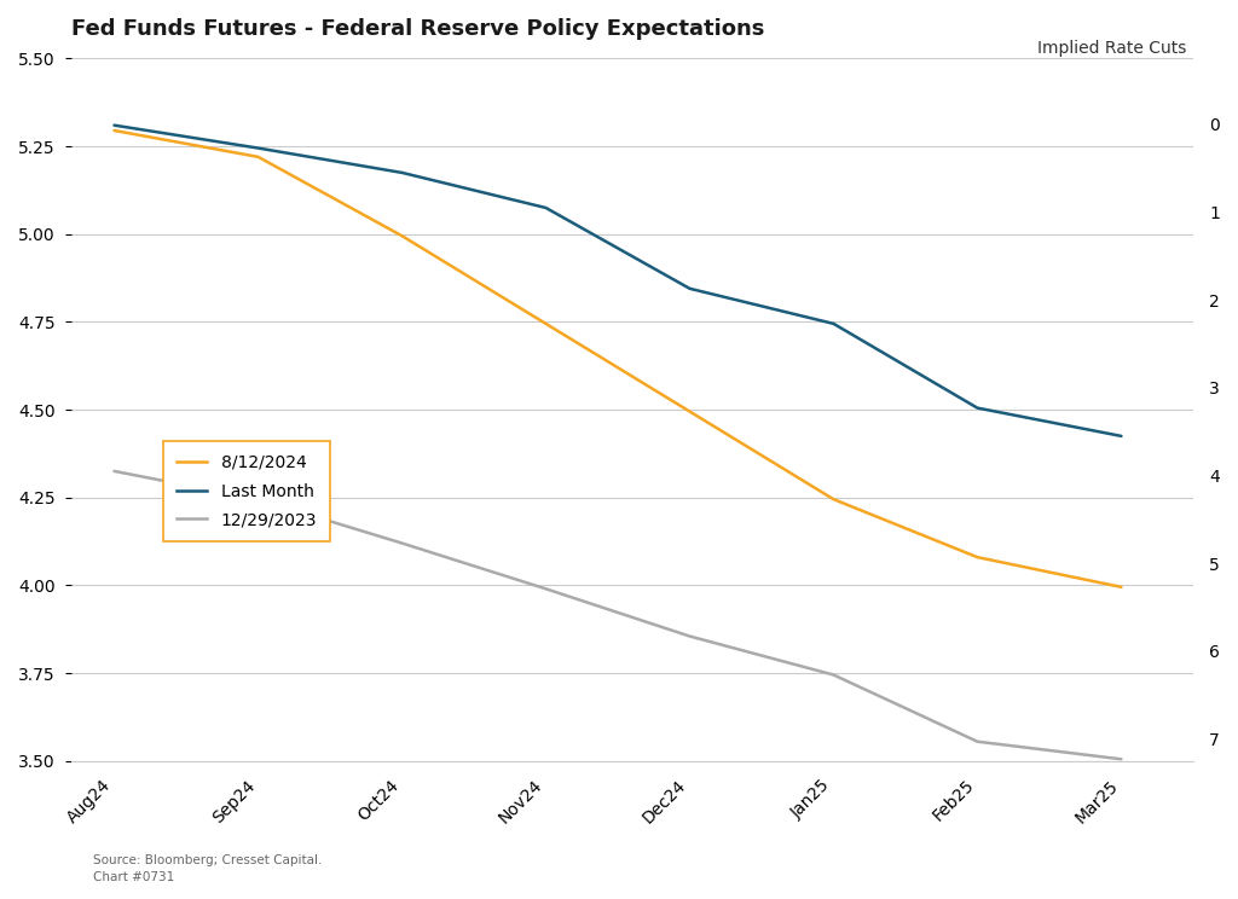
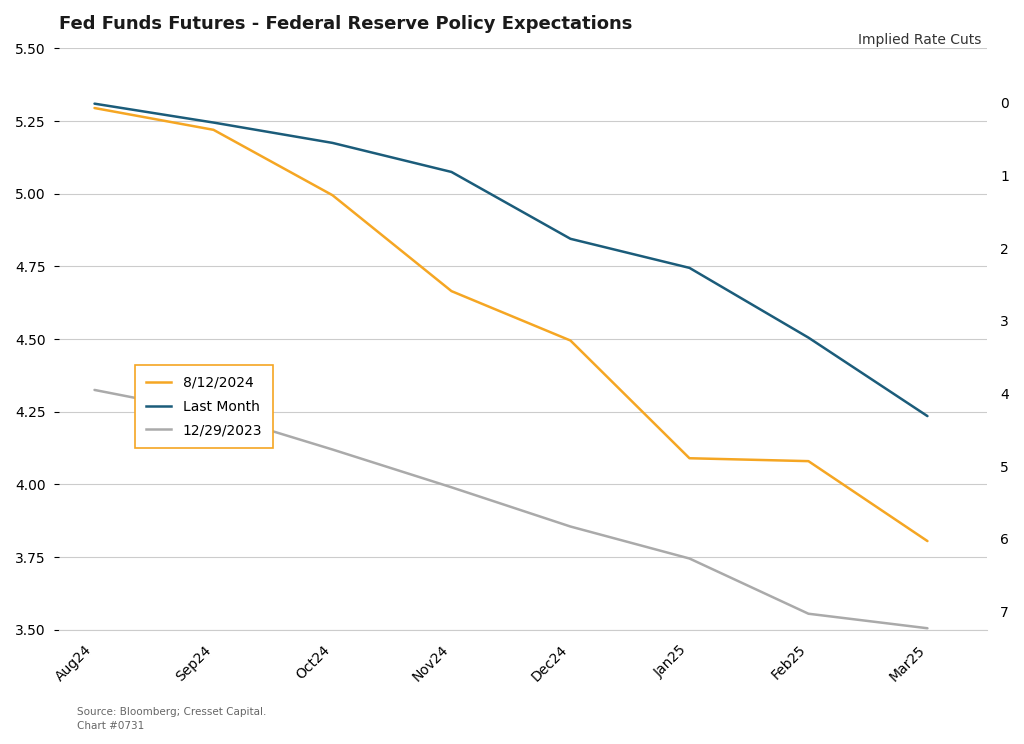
8/12/2024/Nov24: 4.745 -> 4.665
8/12/2024/Jan25: 4.245 -> 4.090
8/12/2024/Mar25: 3.995 -> 3.805
Last Month/Mar25: 4.425 -> 4.235
